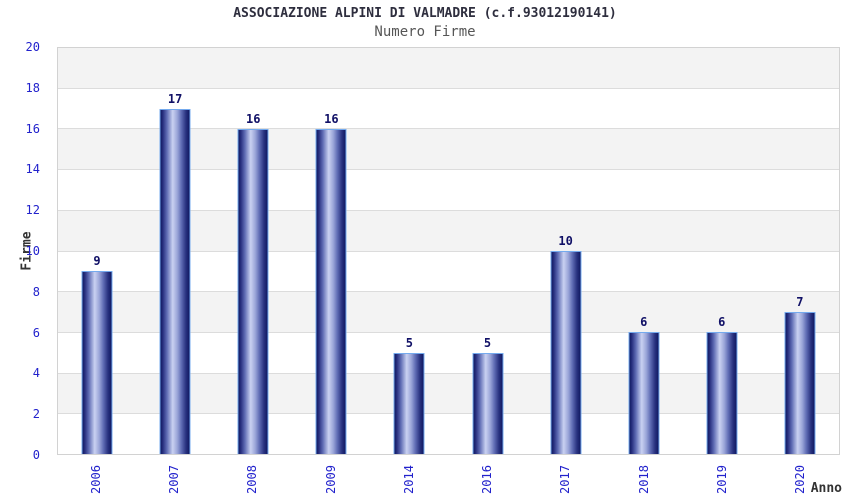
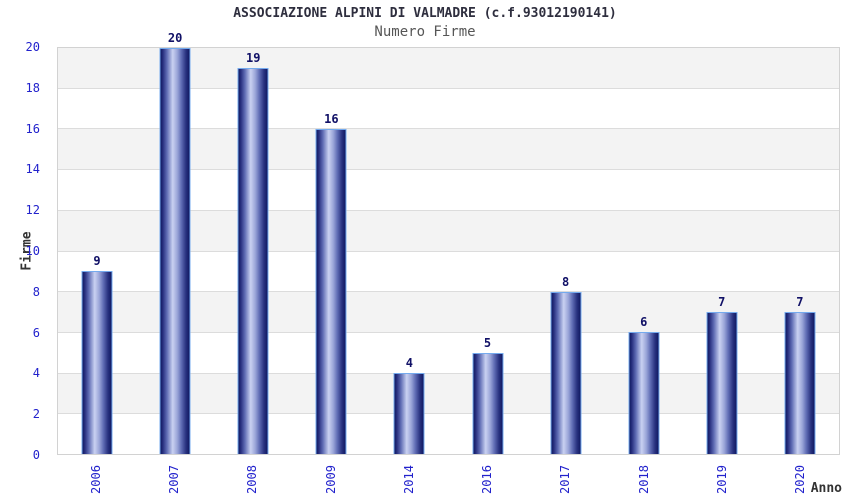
2007: 17 -> 20
2008: 16 -> 19
2014: 5 -> 4
2017: 10 -> 8
2019: 6 -> 7
